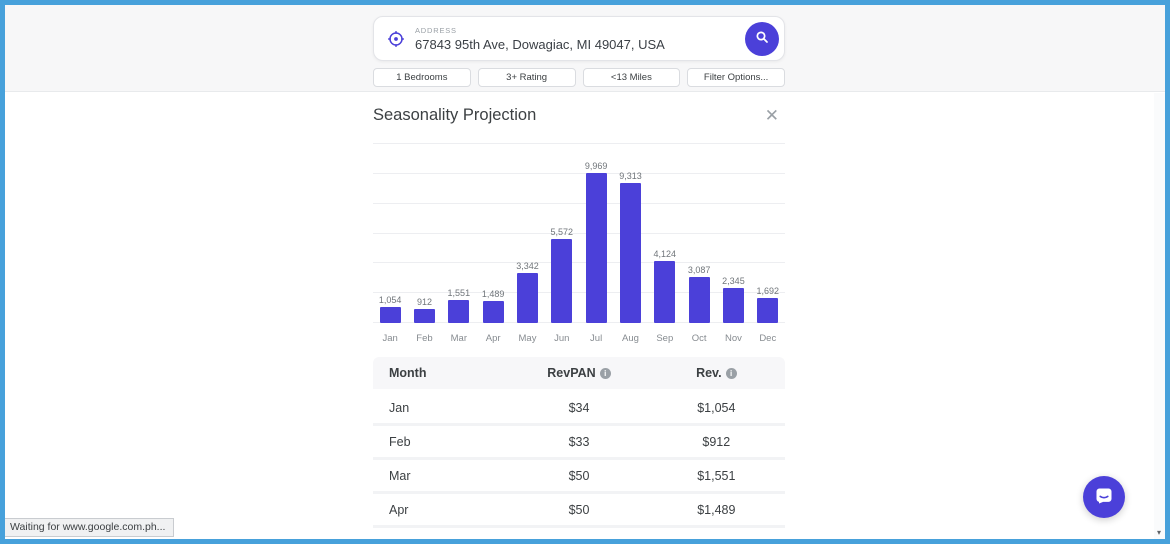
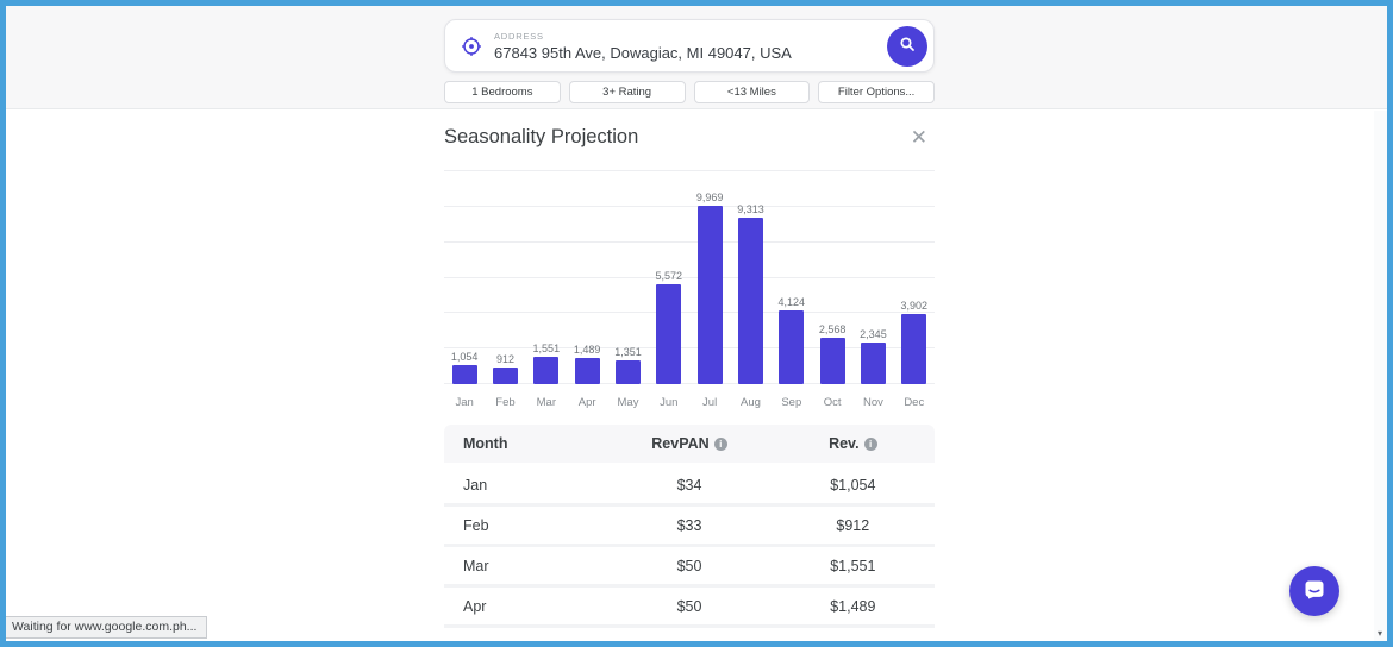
May: 3,342 -> 1,351
Oct: 3,087 -> 2,568
Dec: 1,692 -> 3,902
